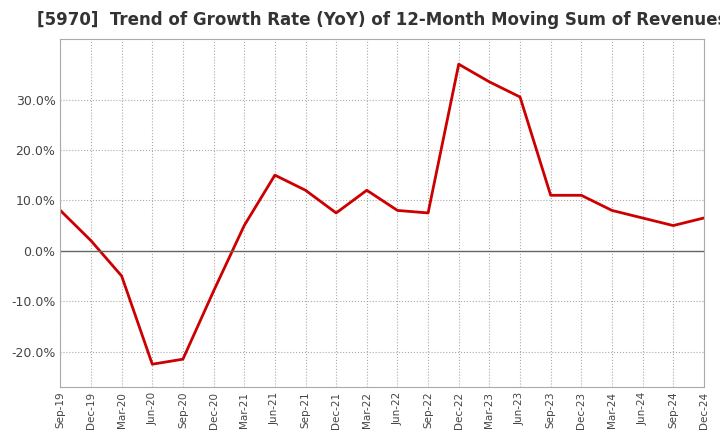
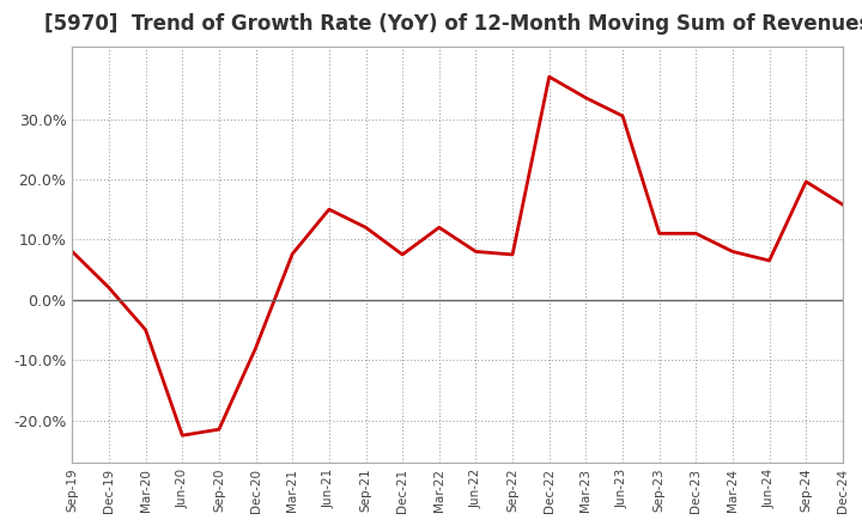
Mar-21: 5.0% -> 7.6%
Sep-24: 5.0% -> 19.6%
Dec-24: 6.5% -> 15.8%
